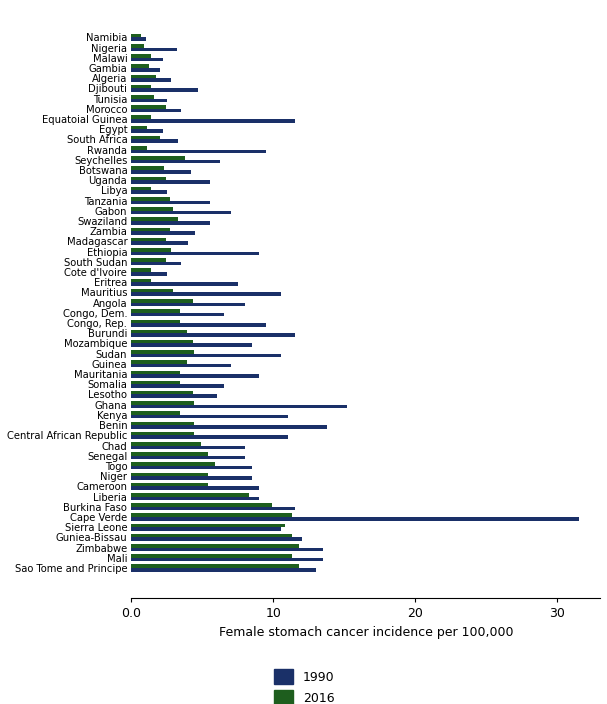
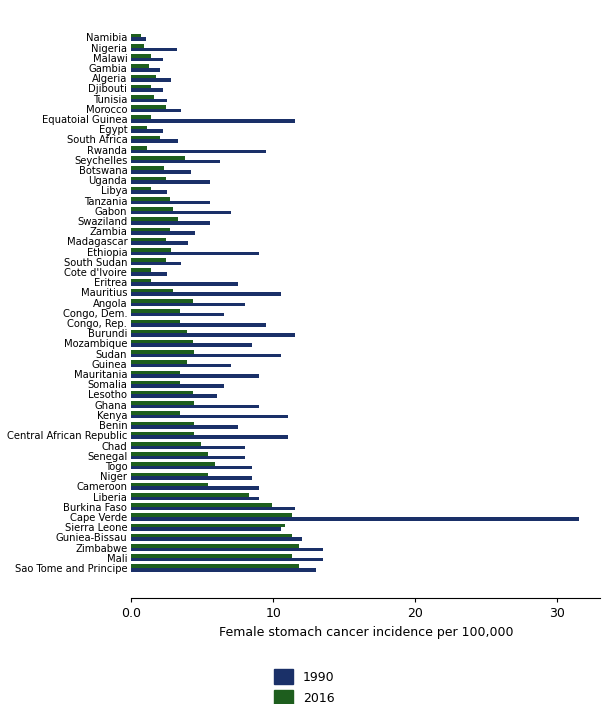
1990/Djibouti: 4.7 -> 2.2
1990/Ghana: 15.2 -> 9.0
1990/Benin: 13.8 -> 7.5
